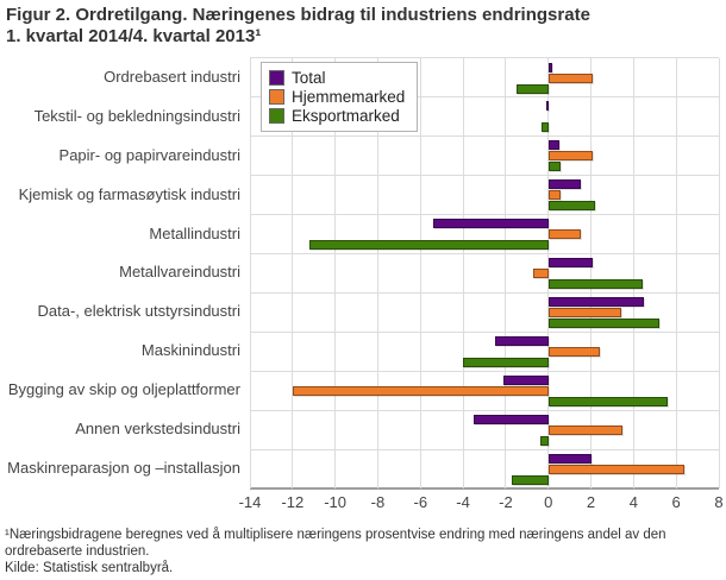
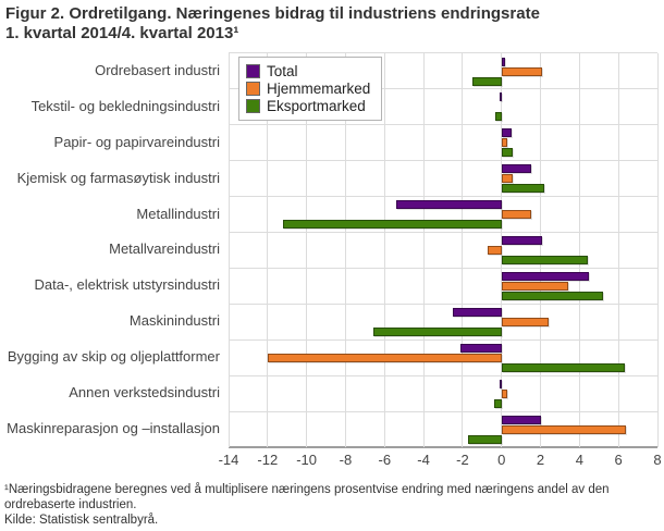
Hjemmemarked/Papir- og papirvareindustri: 2.1 -> 0.3
Eksportmarked/Maskinindustri: -4.0 -> -6.6
Eksportmarked/Bygging av skip og oljeplattformer: 5.6 -> 6.3
Total/Annen verkstedsindustri: -3.5 -> -0.1
Hjemmemarked/Annen verkstedsindustri: 3.5 -> 0.3
